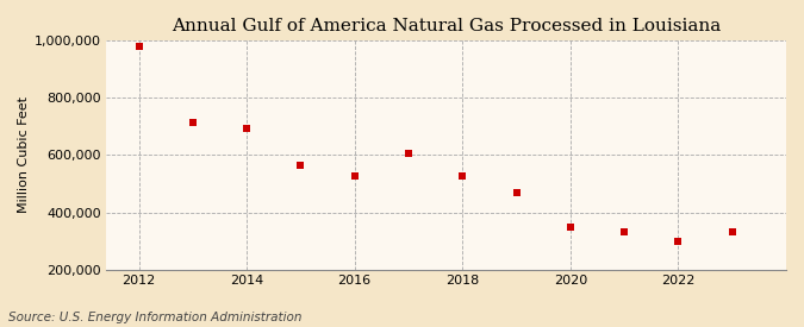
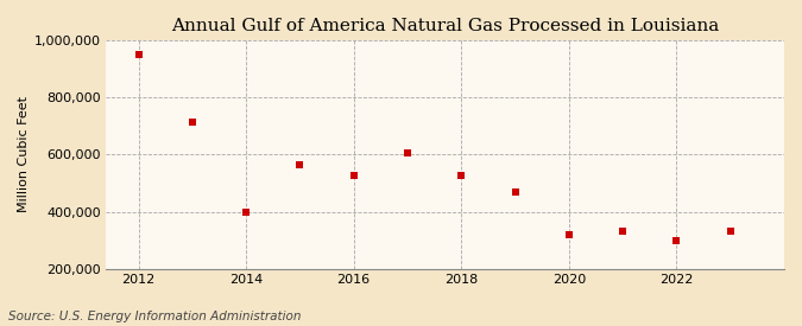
2012: 980,000 -> 950,000
2014: 695,000 -> 400,000
2020: 347,000 -> 320,000
